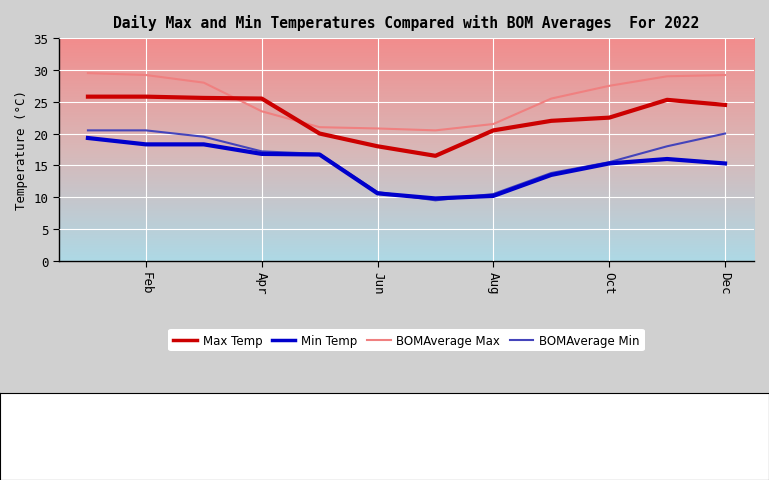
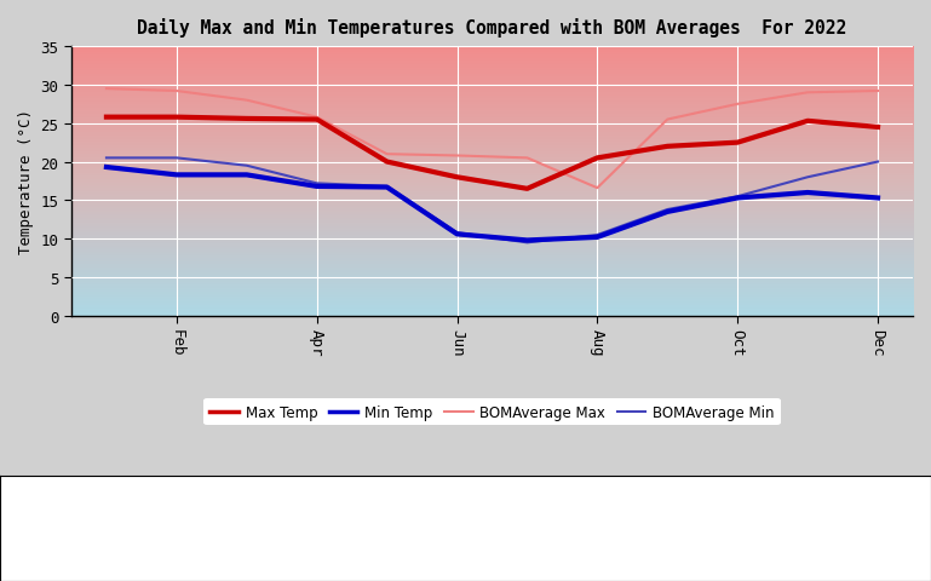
BOMAverage Max/Apr: 23.5 -> 25.8
BOMAverage Max/Aug: 21.5 -> 16.6
